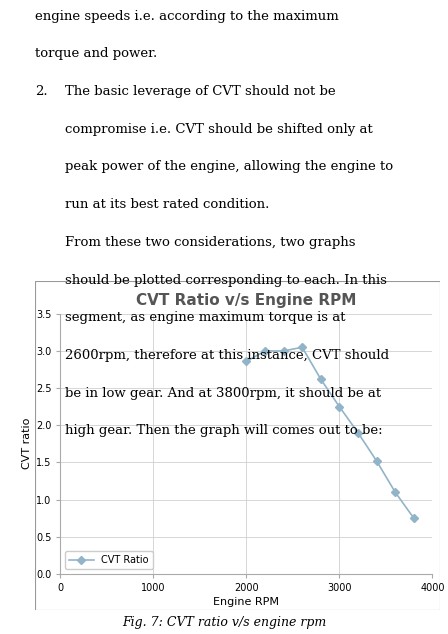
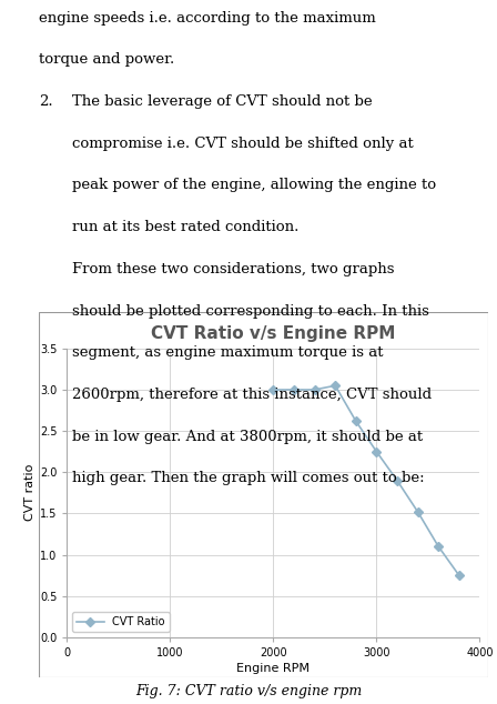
2000: 2.86 -> 3.00
